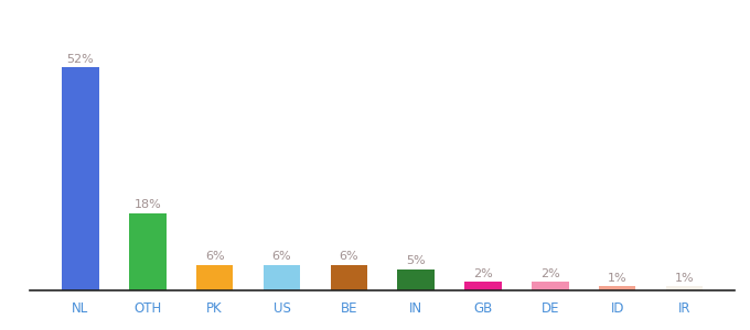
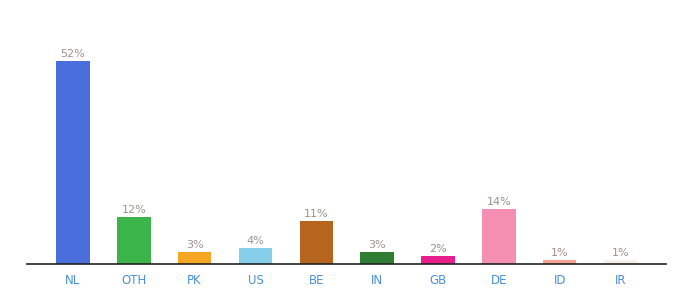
OTH: 18% -> 12%
PK: 6% -> 3%
US: 6% -> 4%
BE: 6% -> 11%
IN: 5% -> 3%
DE: 2% -> 14%
